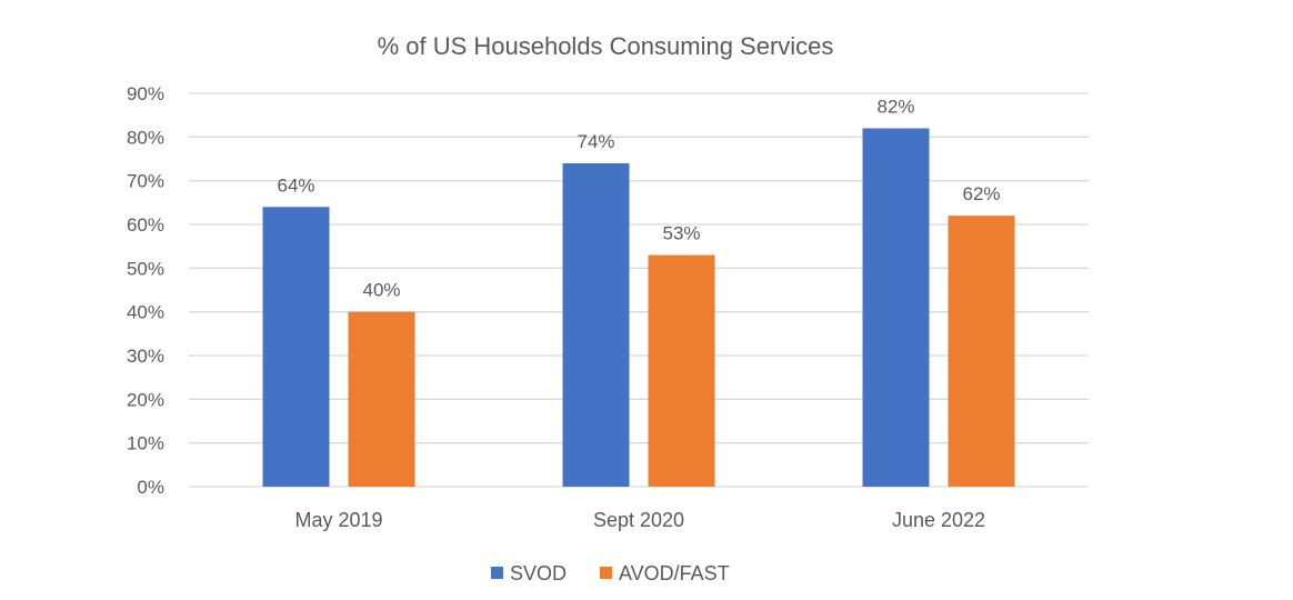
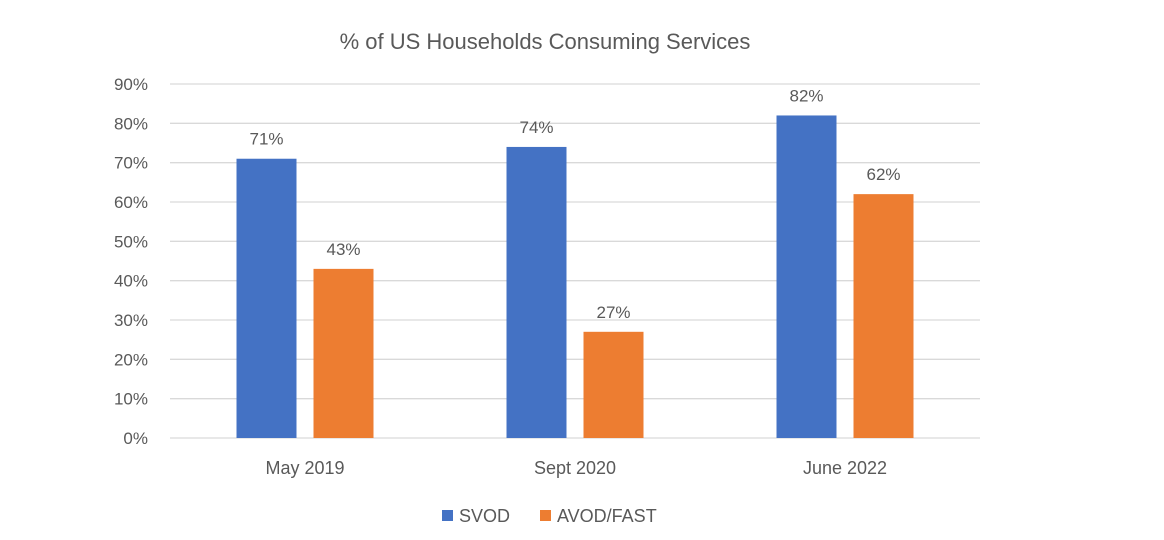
SVOD/May 2019: 64% -> 71%
AVOD/FAST/May 2019: 40% -> 43%
AVOD/FAST/Sept 2020: 53% -> 27%
